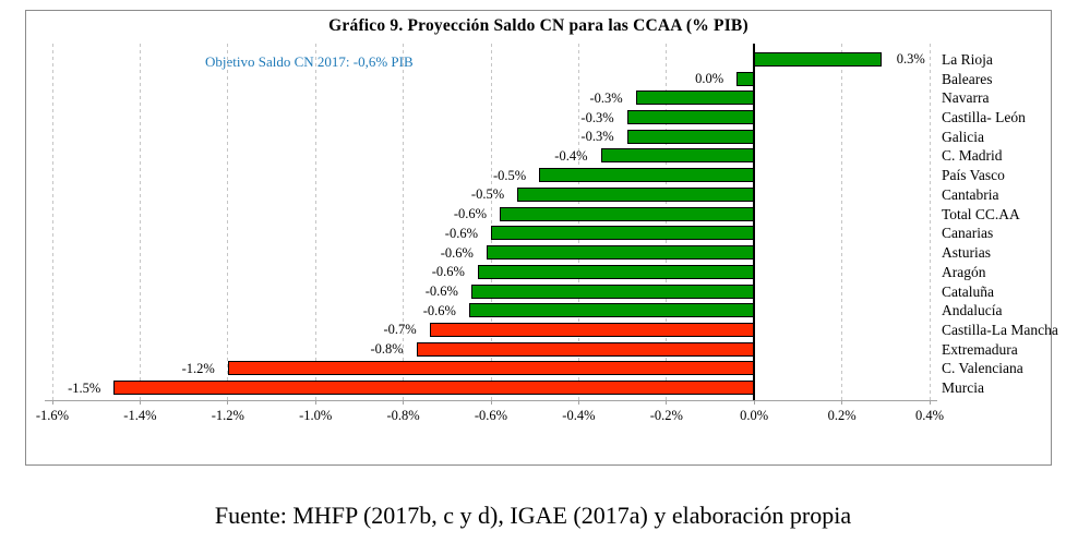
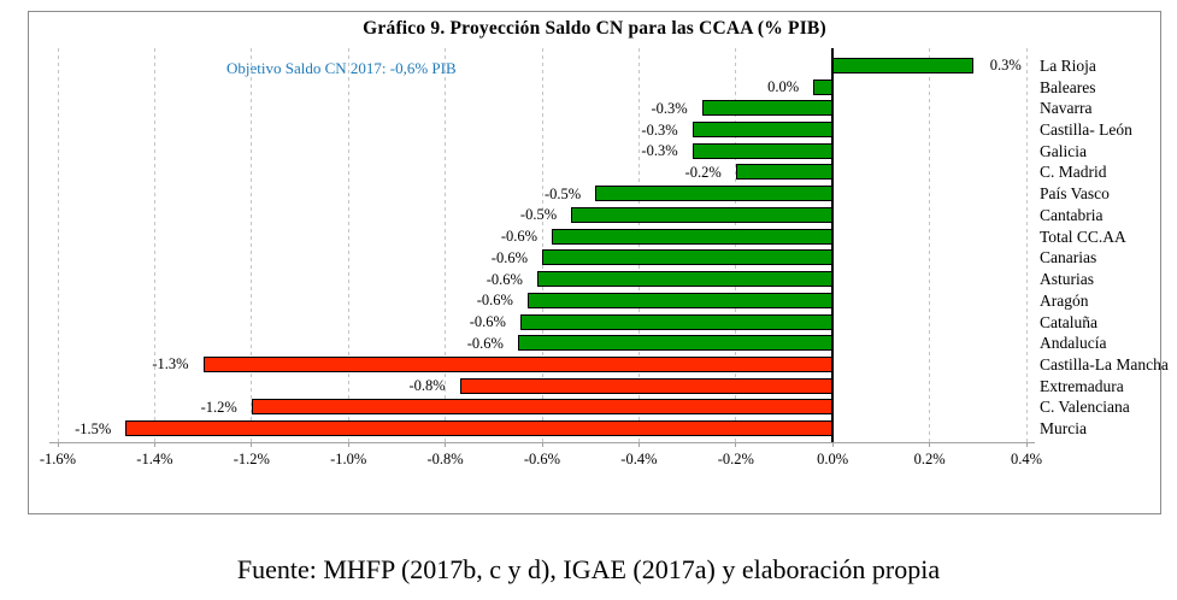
C. Madrid: -0.4% -> -0.2%
Castilla-La Mancha: -0.7% -> -1.3%
